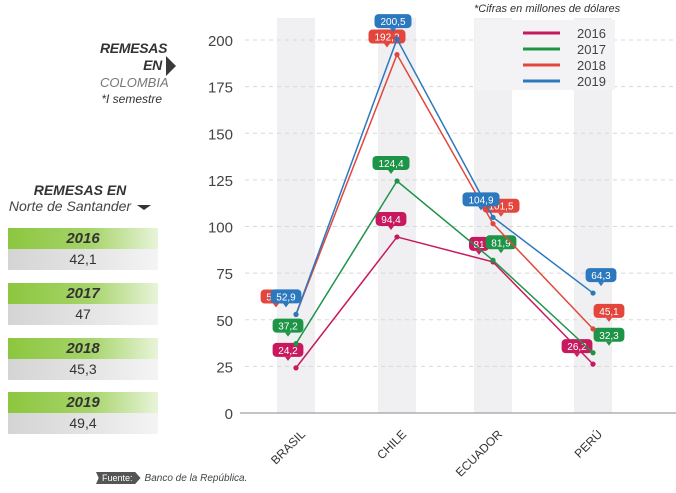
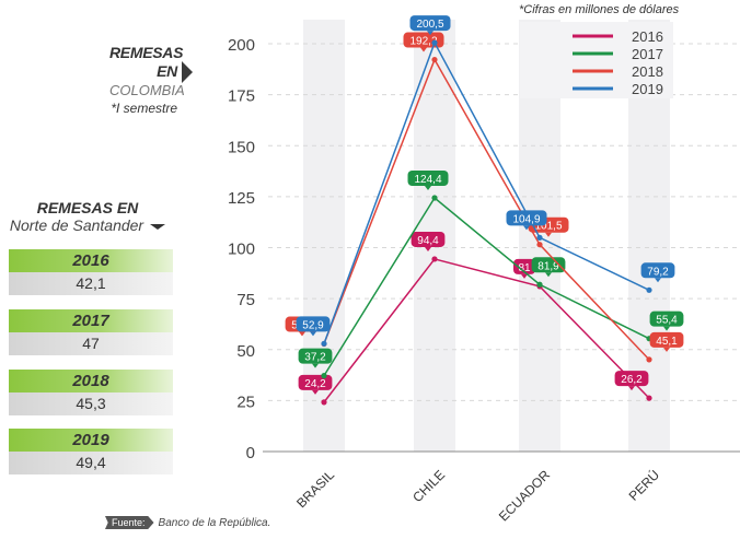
2017/PERÚ: 32,3 -> 55,4
2019/PERÚ: 64,3 -> 79,2
